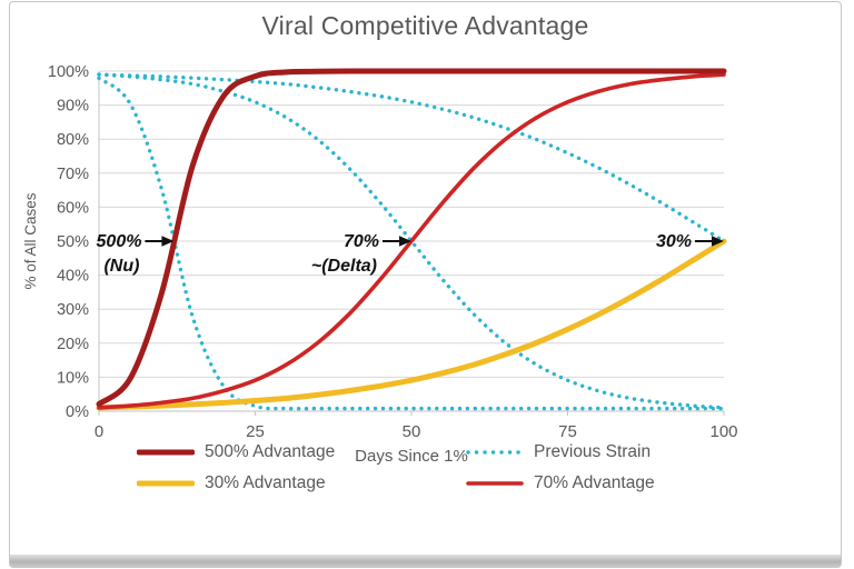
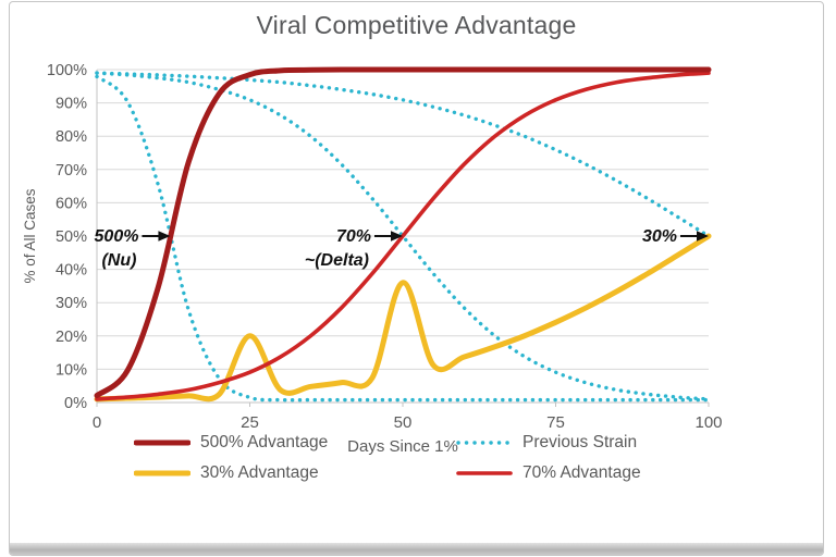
30% Advantage/25: 3% -> 20%
30% Advantage/50: 9% -> 36%
